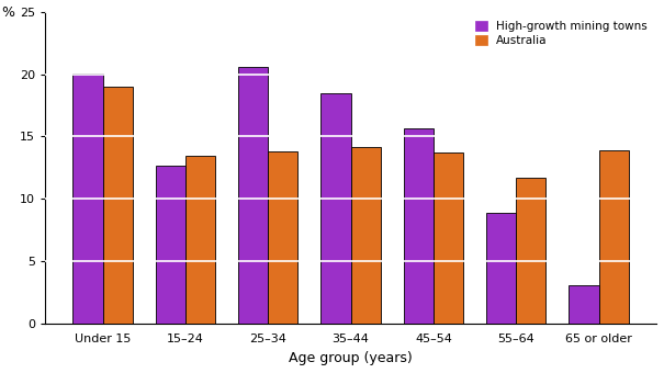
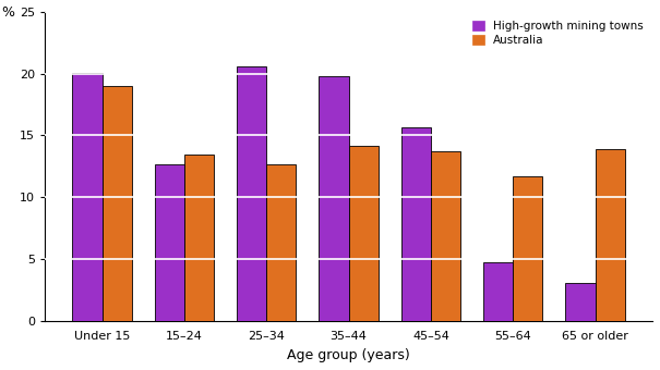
Australia/25–34: 13.8 -> 12.7
High-growth mining towns/35–44: 18.5 -> 19.8
High-growth mining towns/55–64: 8.9 -> 4.7
